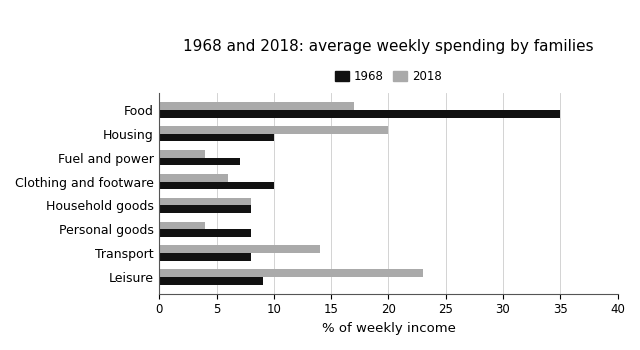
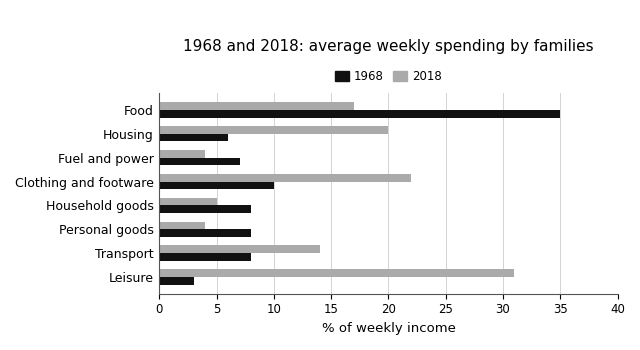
1968/Housing: 10 -> 6
2018/Clothing and footware: 6 -> 22
2018/Household goods: 8 -> 5
2018/Leisure: 23 -> 31
1968/Leisure: 9 -> 3
